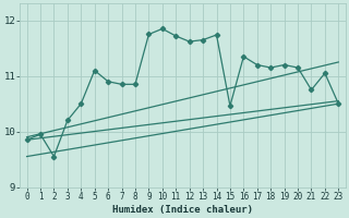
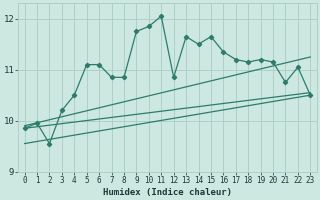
6: 10.90 -> 11.10
11: 11.72 -> 12.05
12: 11.62 -> 10.85
14: 11.74 -> 11.50
15: 10.46 -> 11.65
